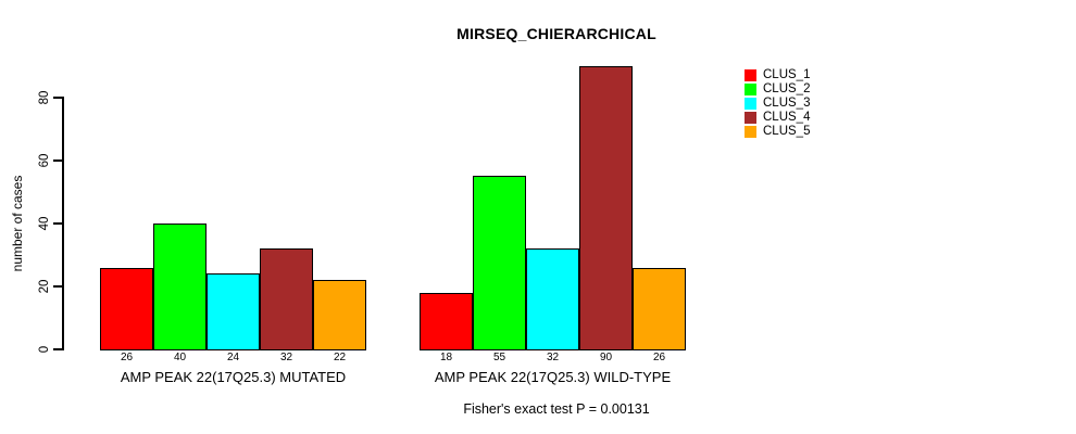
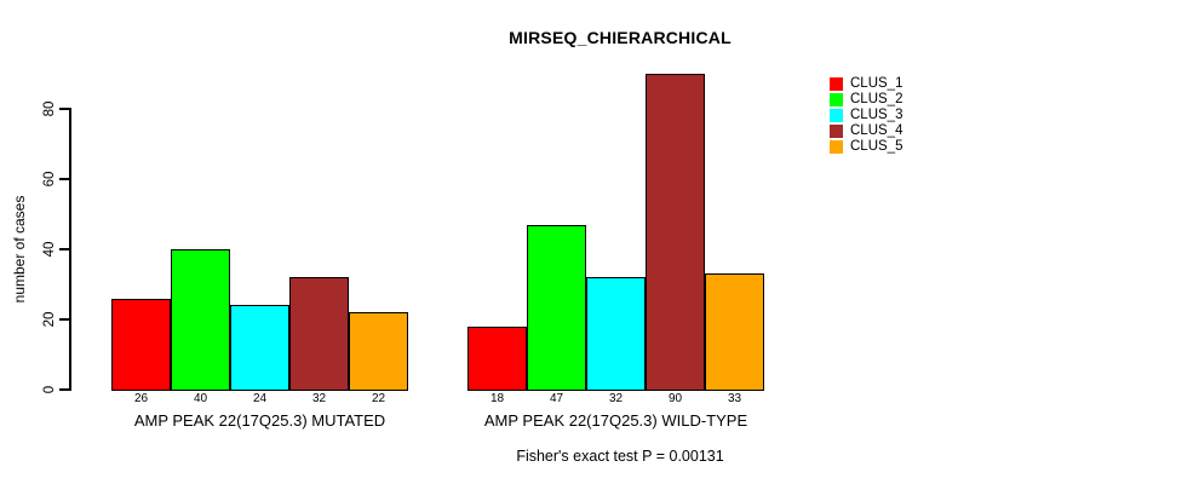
CLUS_2/AMP PEAK 22(17Q25.3) WILD-TYPE: 55 -> 47
CLUS_5/AMP PEAK 22(17Q25.3) WILD-TYPE: 26 -> 33
